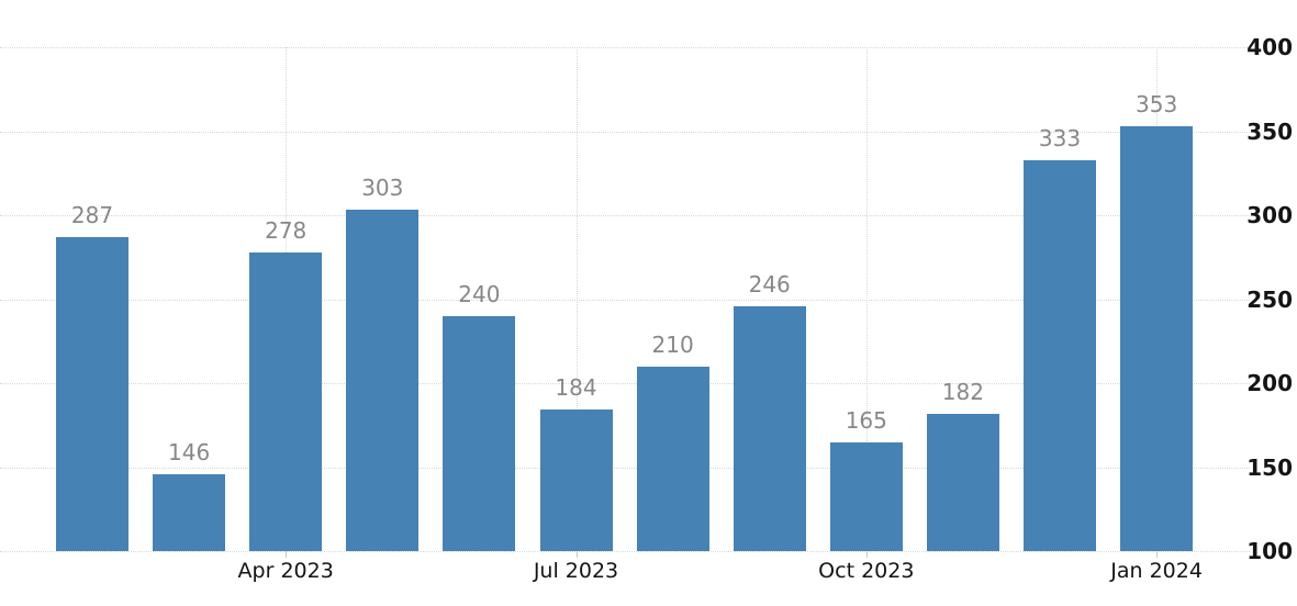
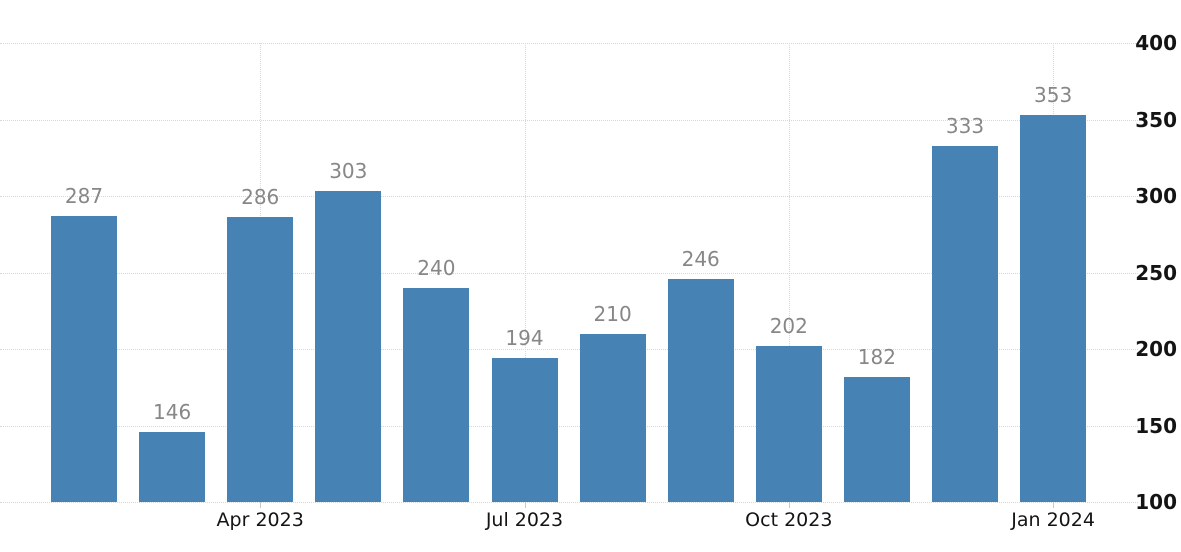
Apr 2023: 278 -> 286
Jul 2023: 184 -> 194
Oct 2023: 165 -> 202
